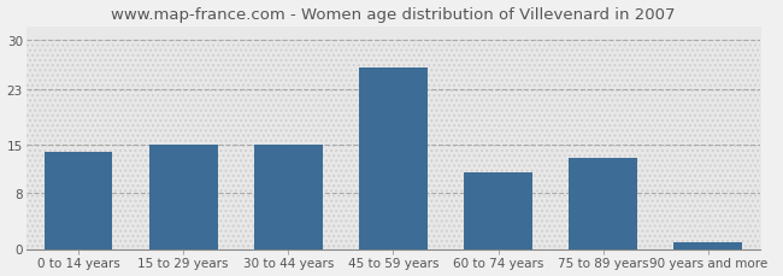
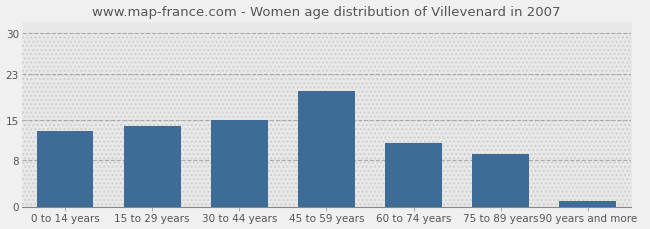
0 to 14 years: 14 -> 13
15 to 29 years: 15 -> 14
45 to 59 years: 26 -> 20
75 to 89 years: 13 -> 9
